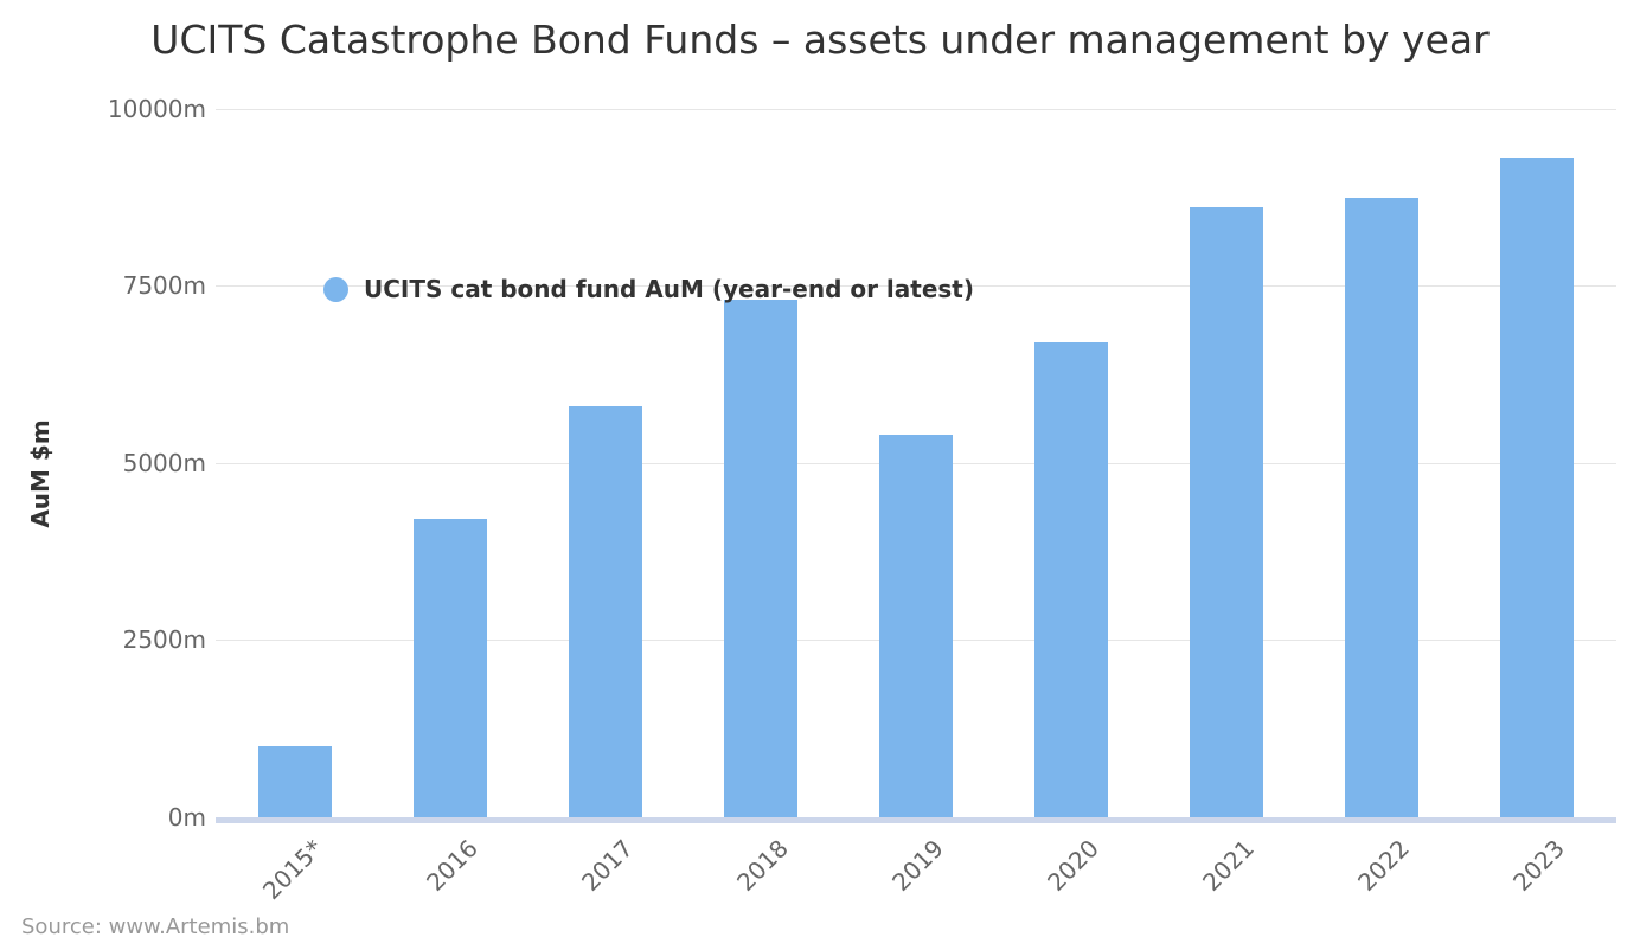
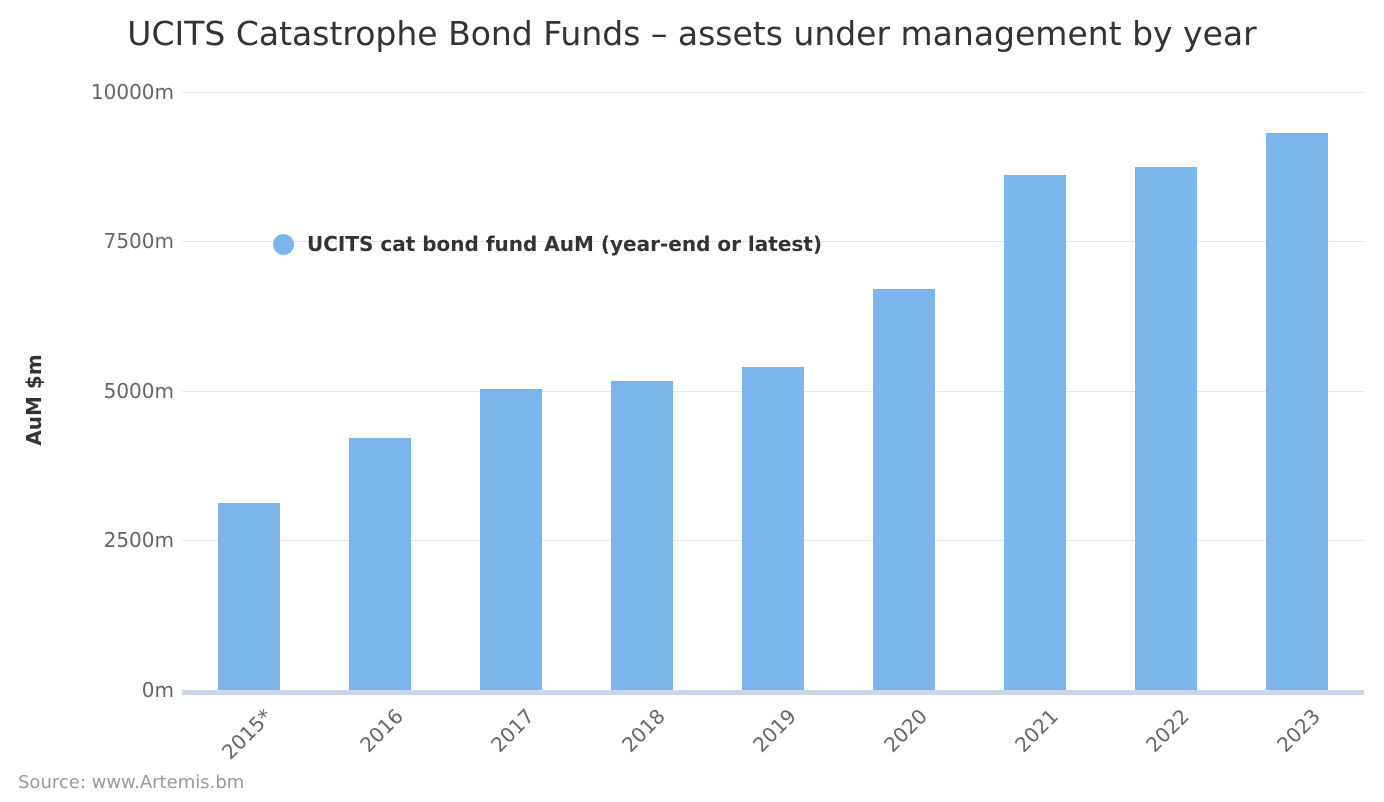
2015*: 1000m -> 3100m
2017: 5800m -> 5000m
2018: 7300m -> 5200m
